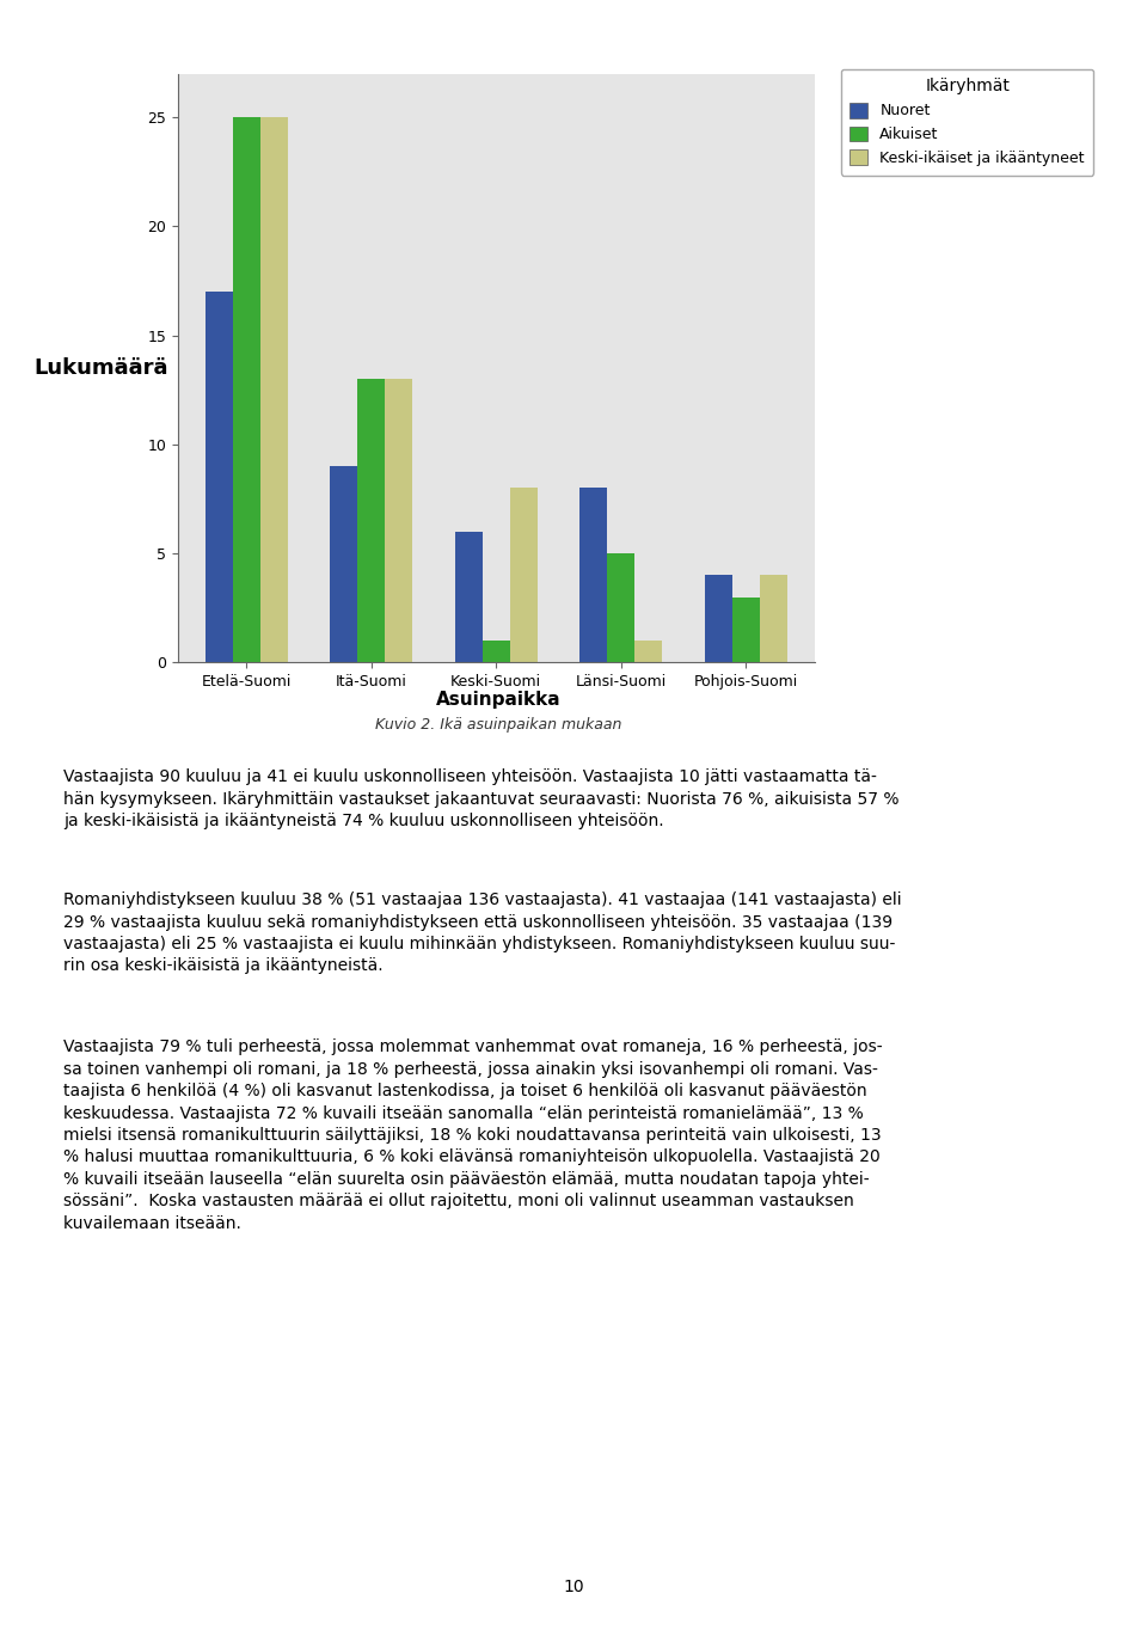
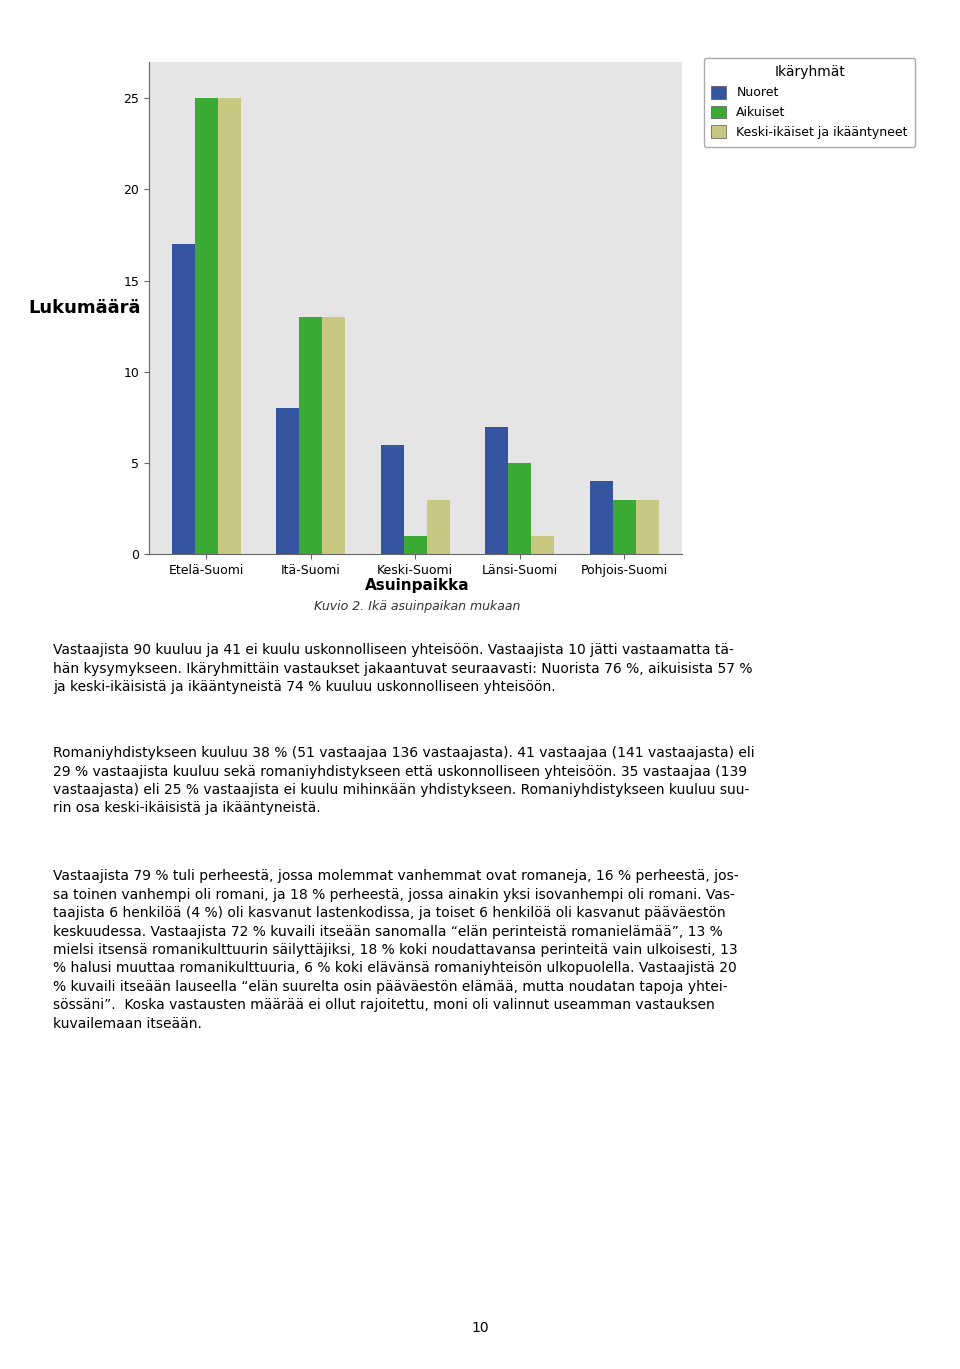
Nuoret/Itä-Suomi: 9 -> 8
Keski-ikäiset ja ikääntyneet/Keski-Suomi: 8 -> 3
Nuoret/Länsi-Suomi: 8 -> 7
Keski-ikäiset ja ikääntyneet/Pohjois-Suomi: 4 -> 3
